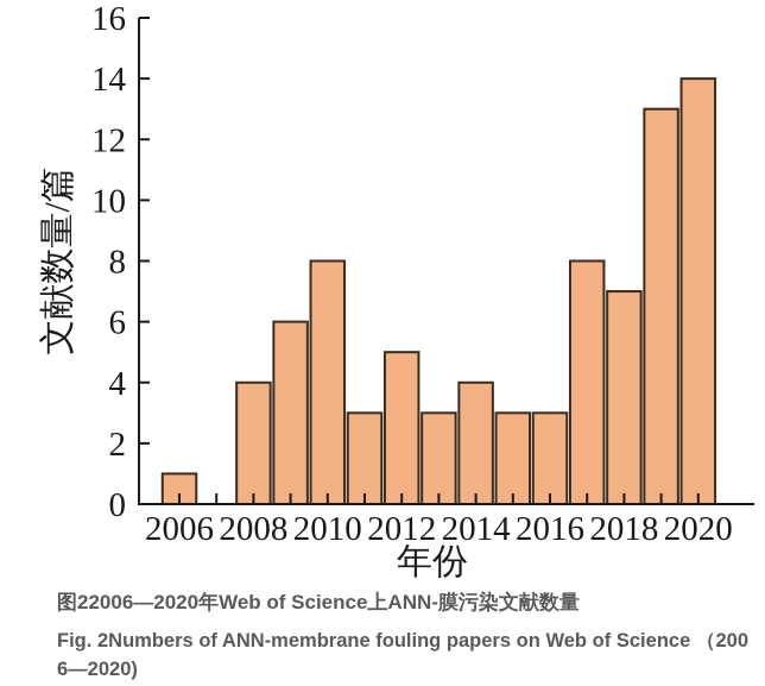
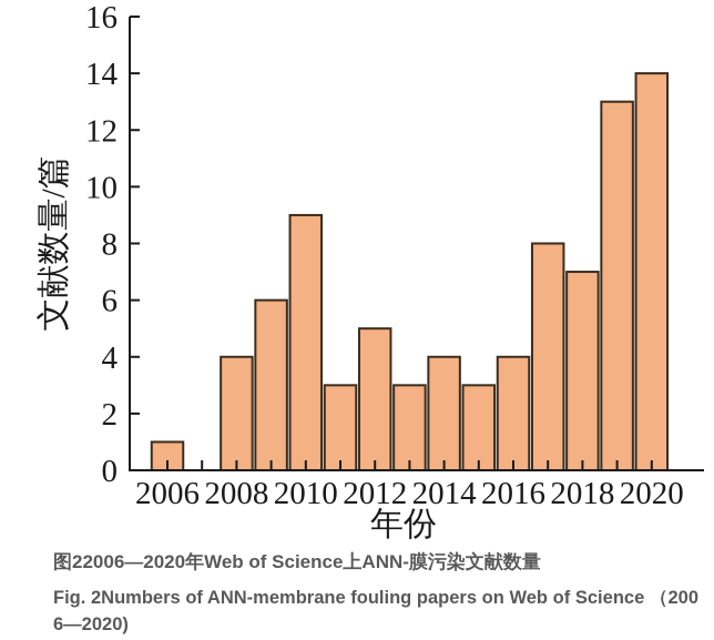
2010: 8 -> 9
2016: 3 -> 4
